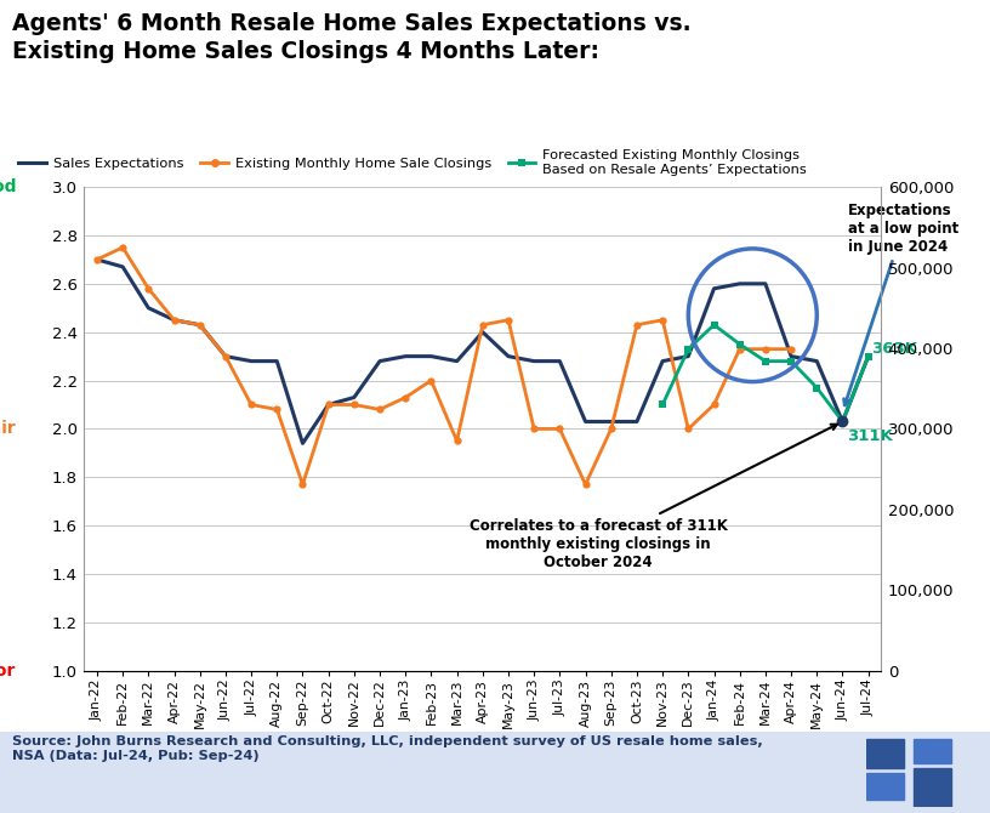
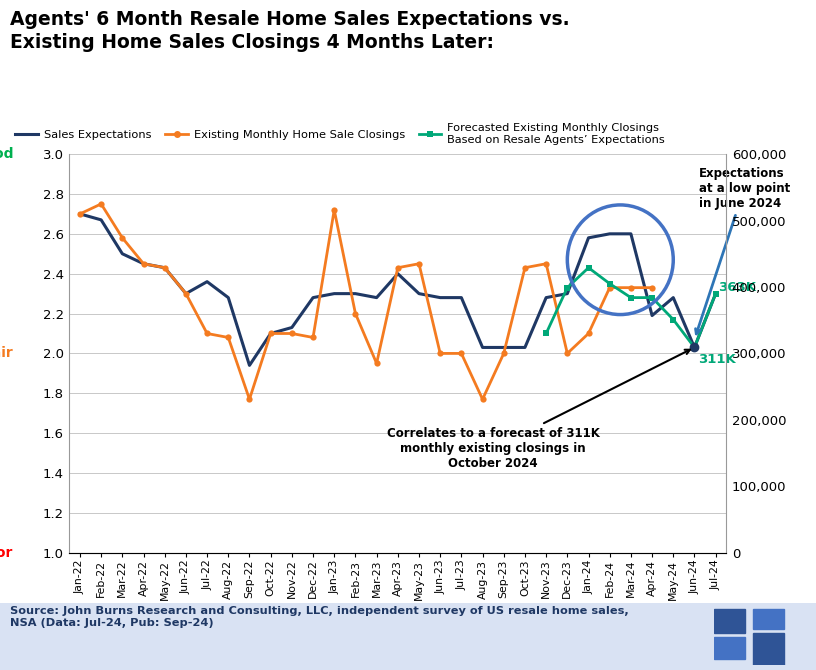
Sales Expectations/Jul-22: 2.28 -> 2.36
Existing Monthly Home Sale Closings/Jan-23: 2.13 -> 2.72
Sales Expectations/Apr-24: 2.30 -> 2.19
